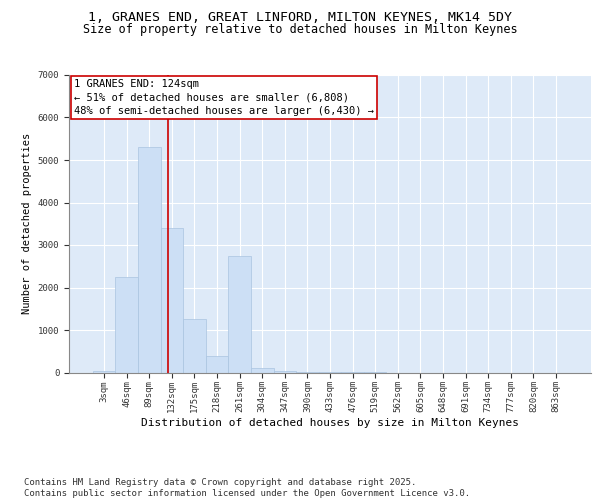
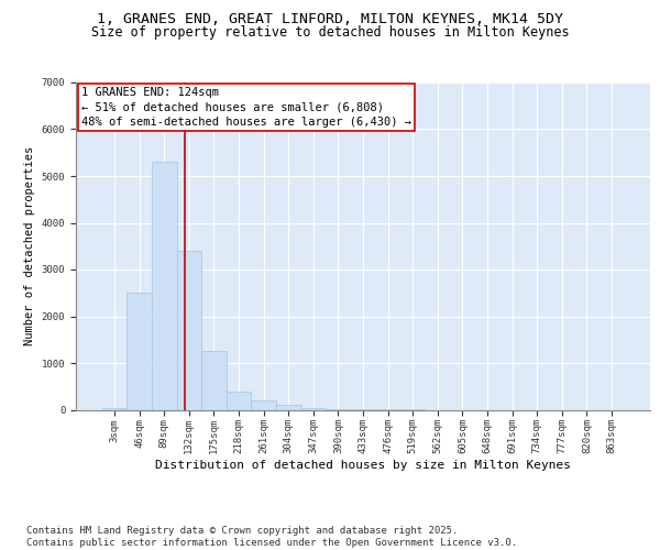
46sqm: 2250 -> 2500
261sqm: 2750 -> 200
